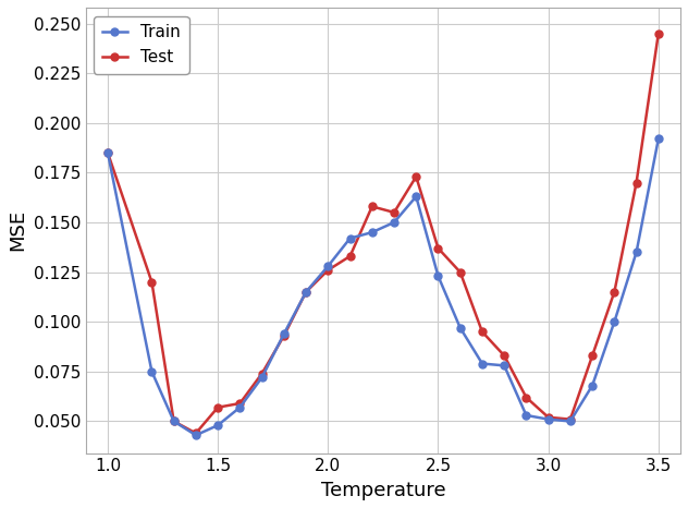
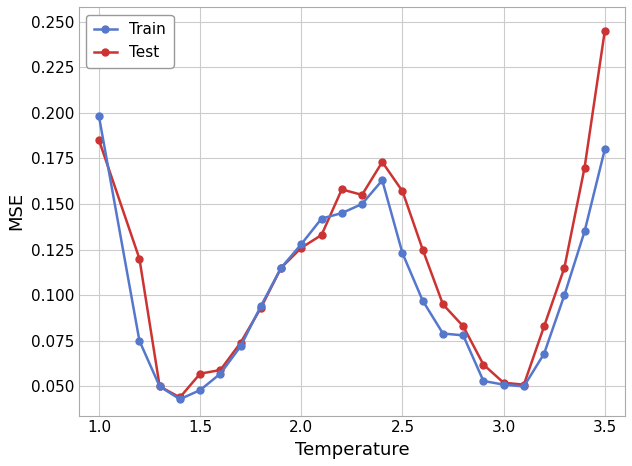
Train/1.0: 0.185 -> 0.198
Test/2.5: 0.137 -> 0.157
Train/3.5: 0.192 -> 0.180
